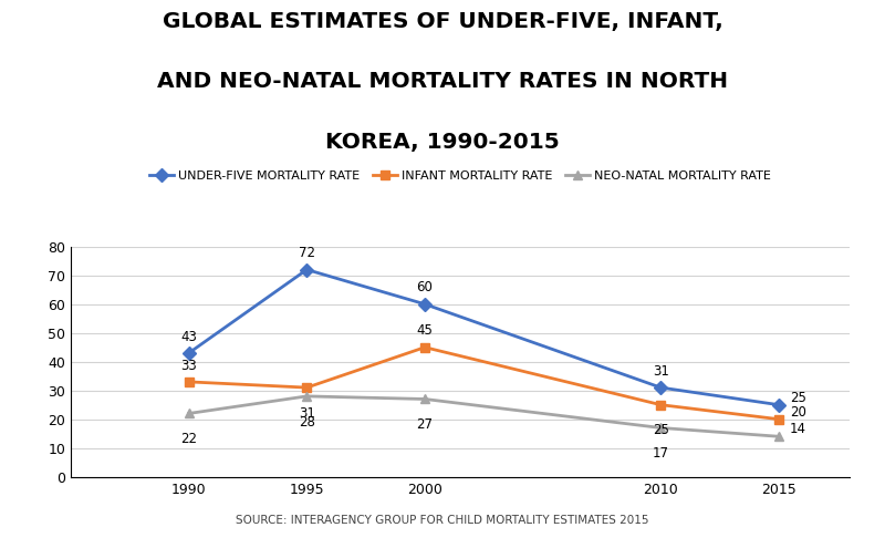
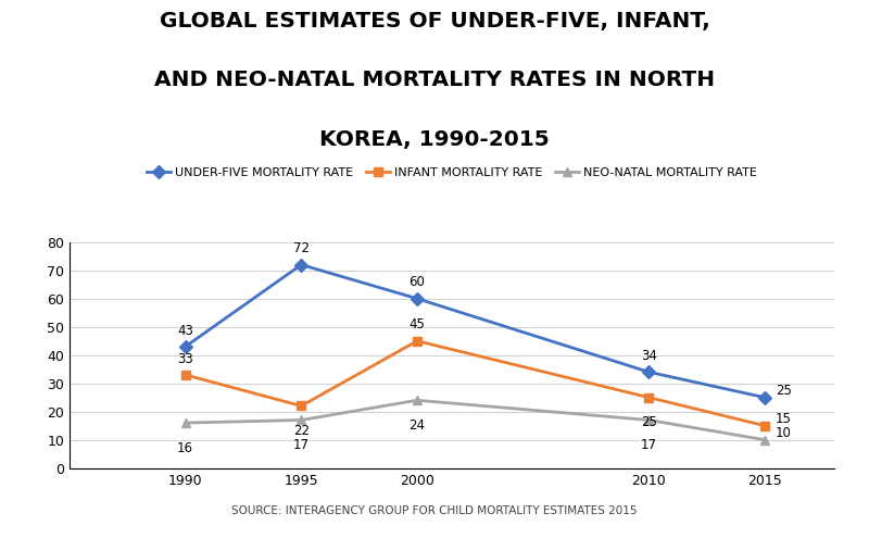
NEO-NATAL MORTALITY RATE/1990: 22 -> 16
INFANT MORTALITY RATE/1995: 31 -> 22
NEO-NATAL MORTALITY RATE/1995: 28 -> 17
NEO-NATAL MORTALITY RATE/2000: 27 -> 24
UNDER-FIVE MORTALITY RATE/2010: 31 -> 34
INFANT MORTALITY RATE/2015: 20 -> 15
NEO-NATAL MORTALITY RATE/2015: 14 -> 10
